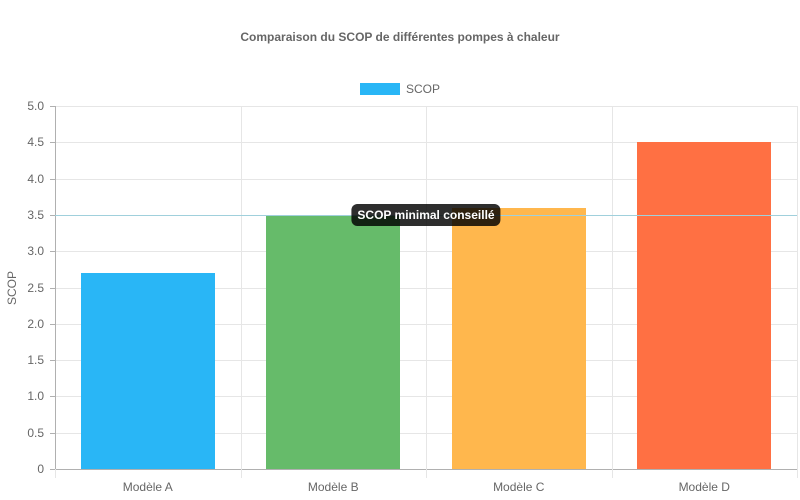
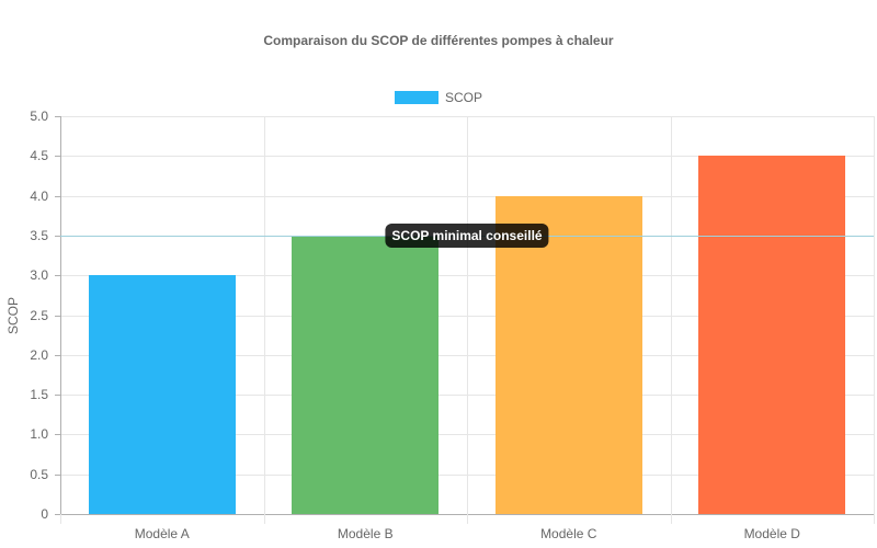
Modèle A: 2.7 -> 3.0
Modèle C: 3.6 -> 4.0
